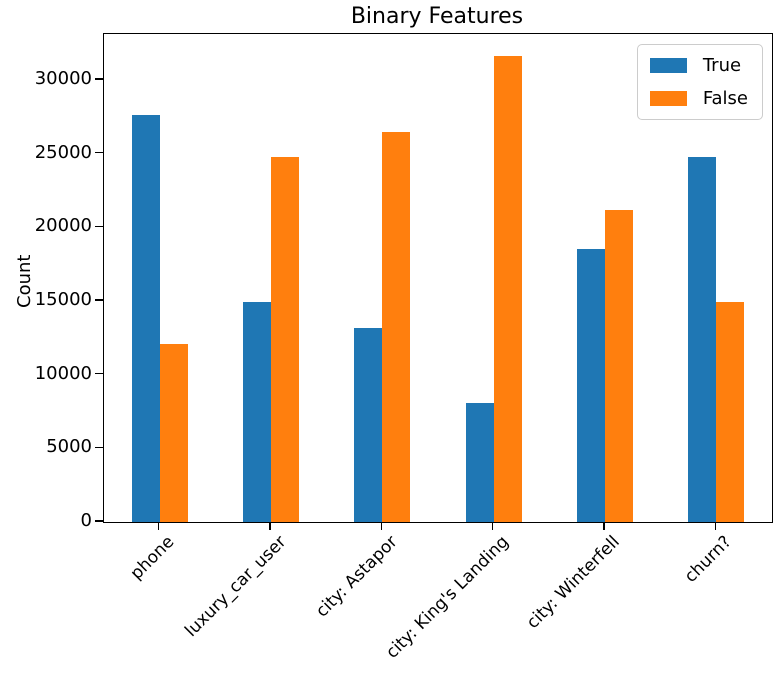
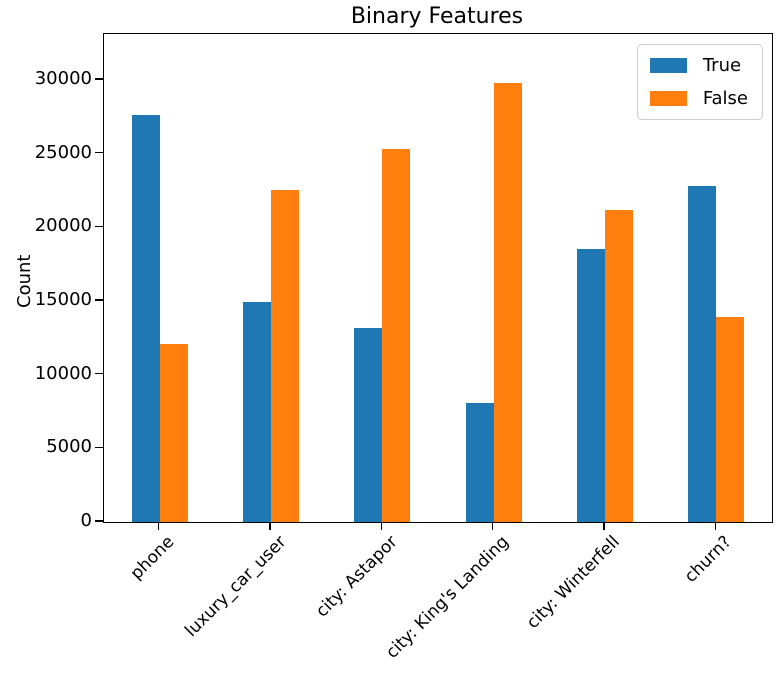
False/luxury_car_user: 24800 -> 22500
False/city: Astapor: 26500 -> 25300
False/city: King's Landing: 31600 -> 29800
True/churn?: 24800 -> 22800
False/churn?: 14900 -> 13900
